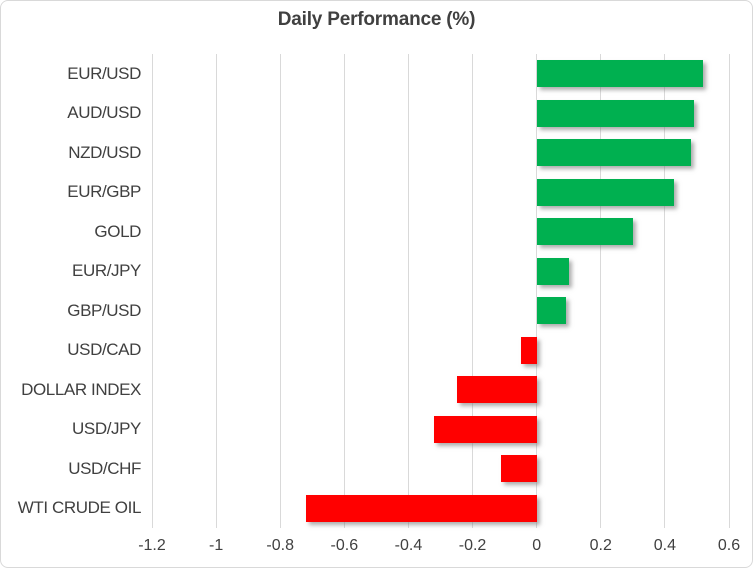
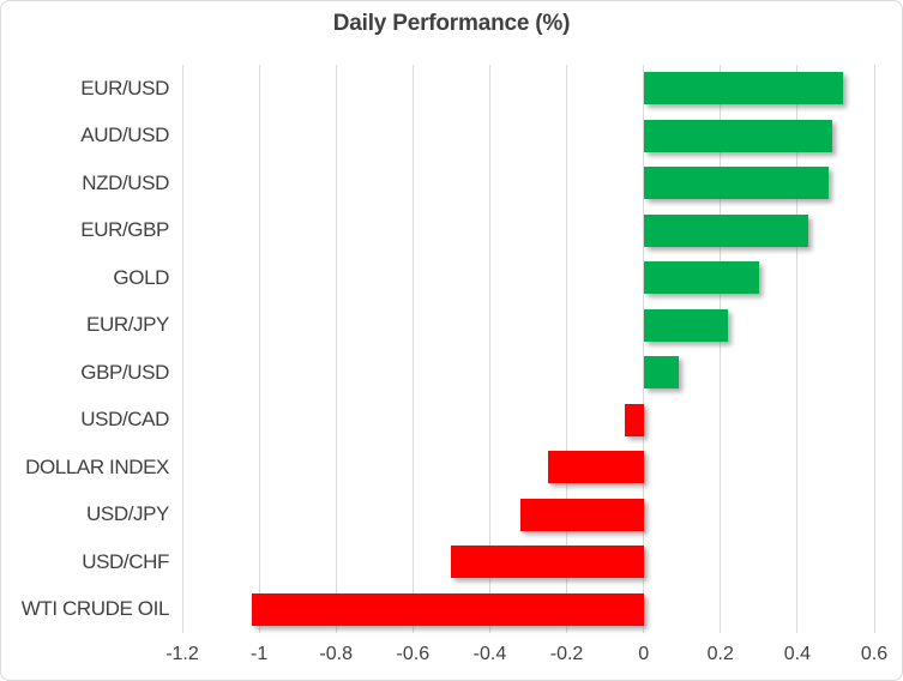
EUR/JPY: 0.10 -> 0.22
USD/CHF: -0.11 -> -0.50
WTI CRUDE OIL: -0.72 -> -1.02
